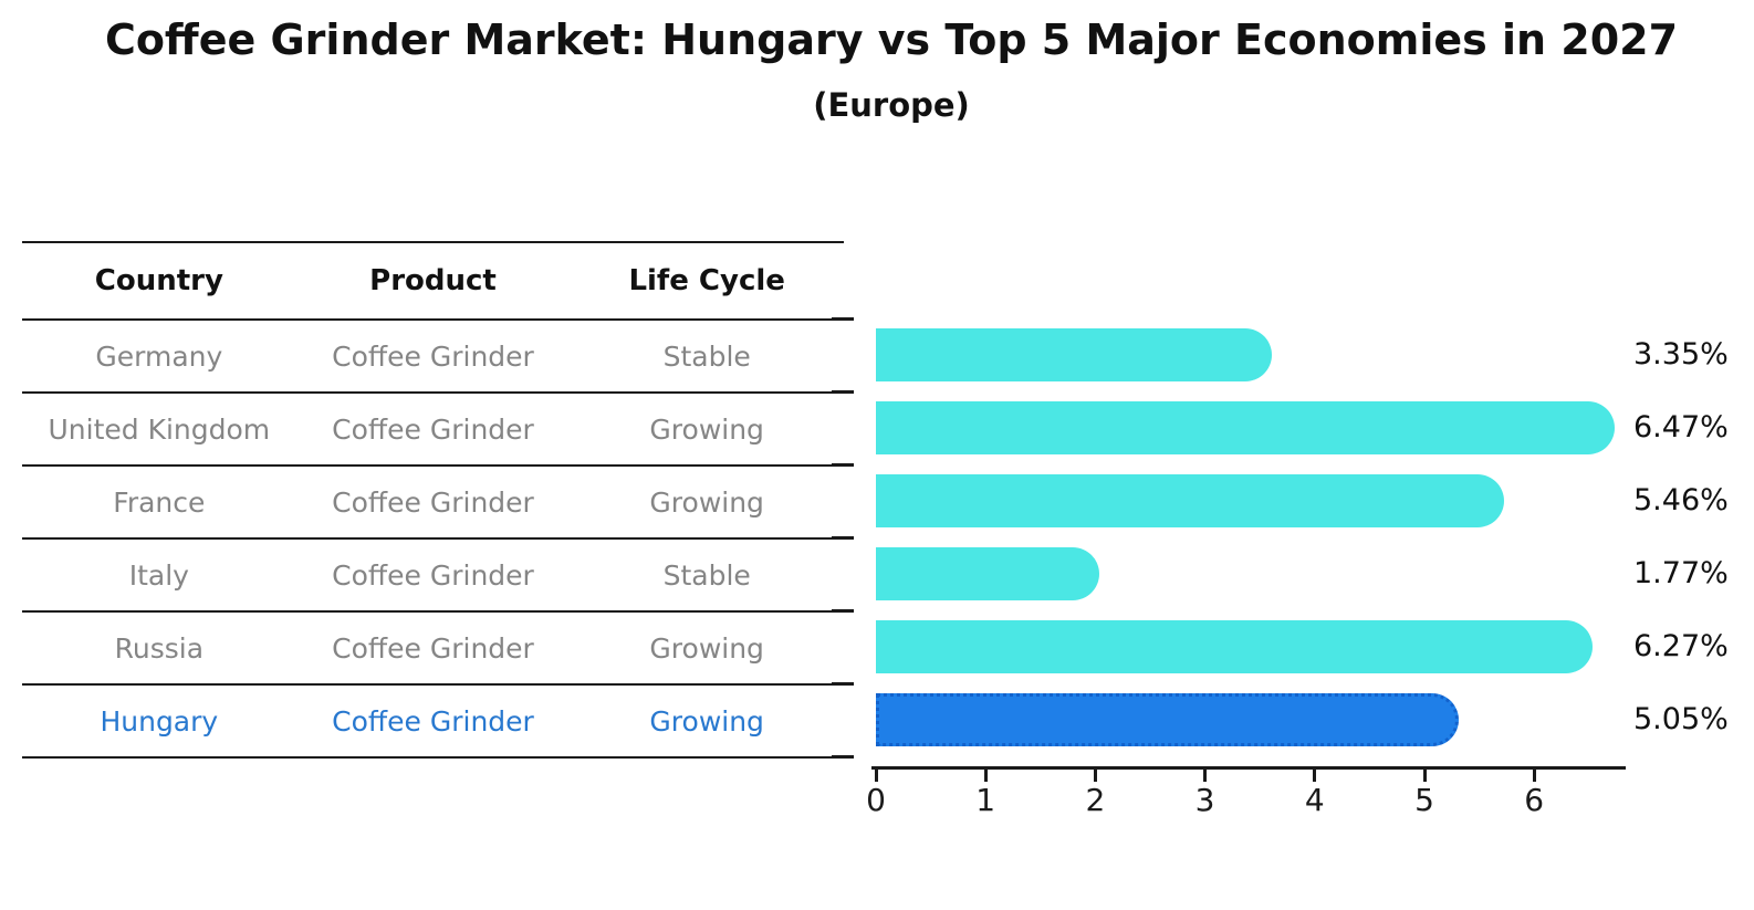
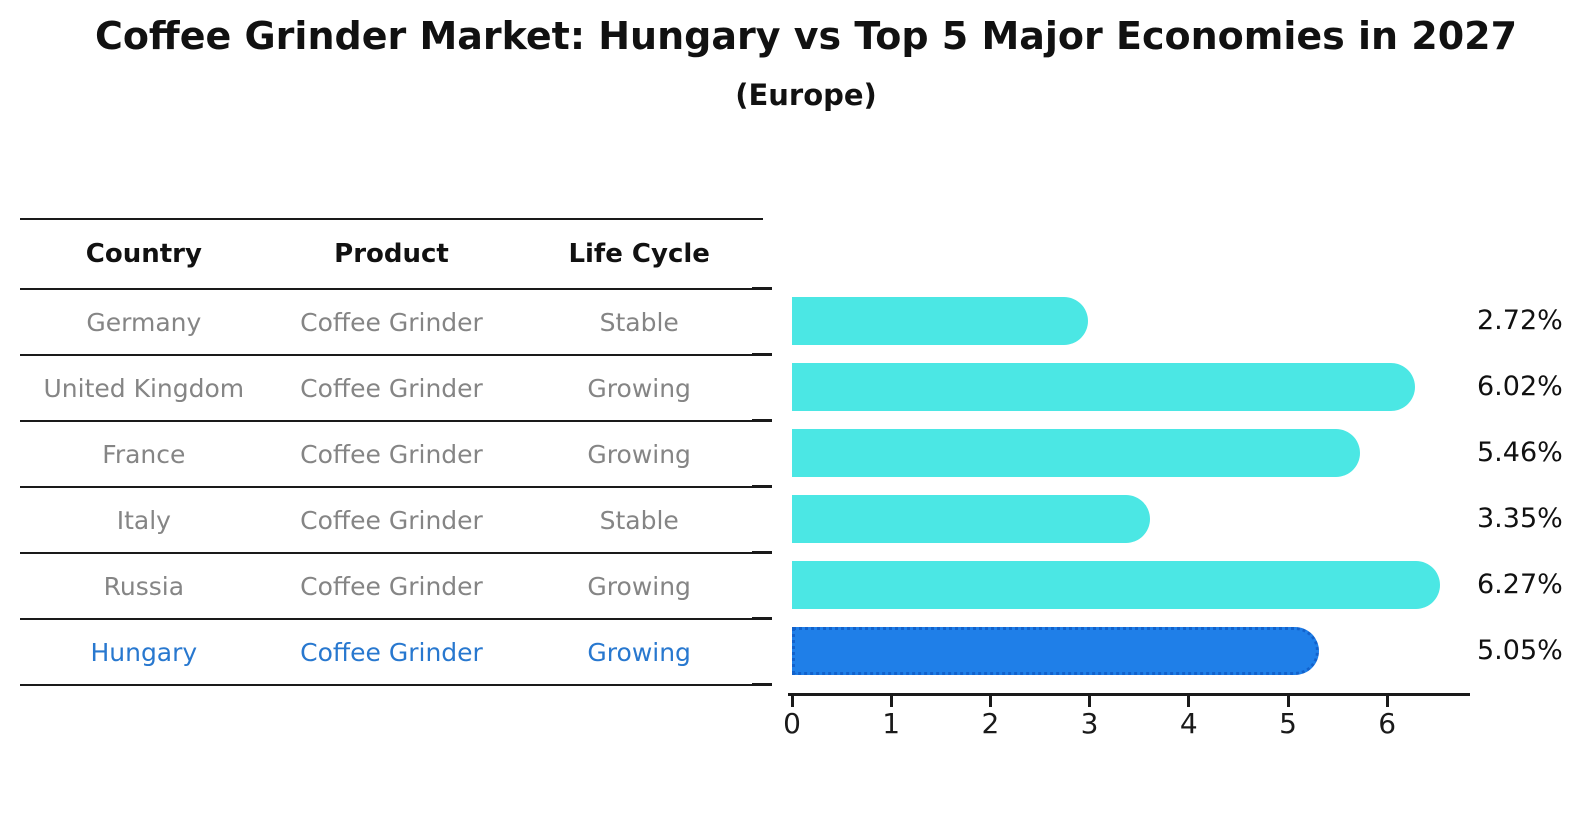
Germany: 3.35% -> 2.72%
United Kingdom: 6.47% -> 6.02%
Italy: 1.77% -> 3.35%
